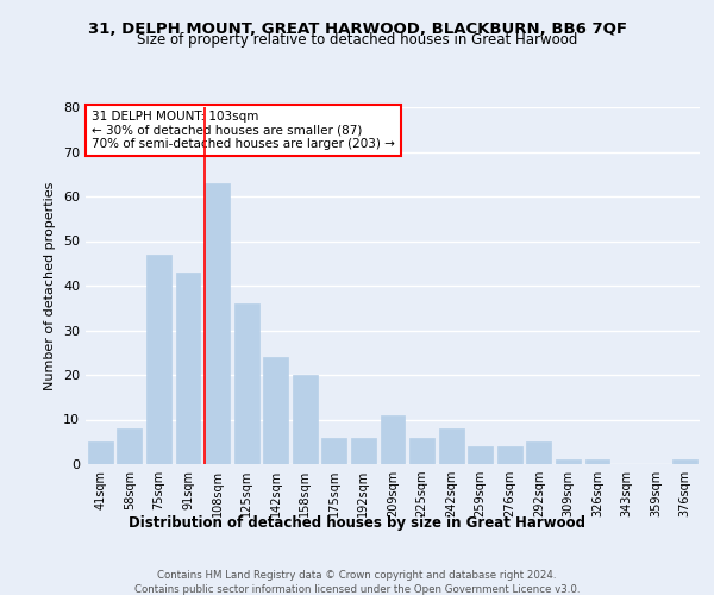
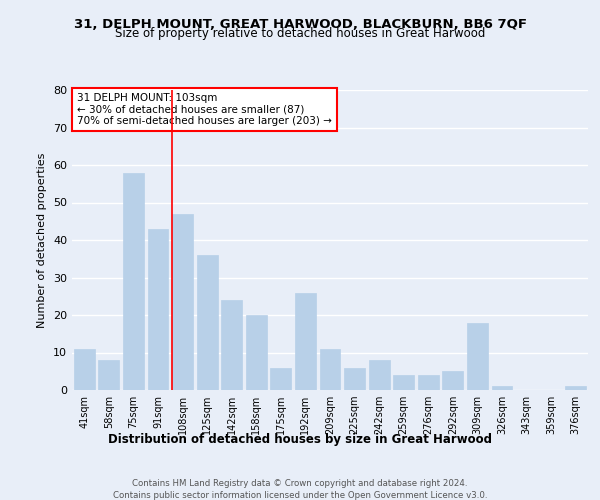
41sqm: 5 -> 11
75sqm: 47 -> 58
108sqm: 63 -> 47
192sqm: 6 -> 26
309sqm: 1 -> 18
